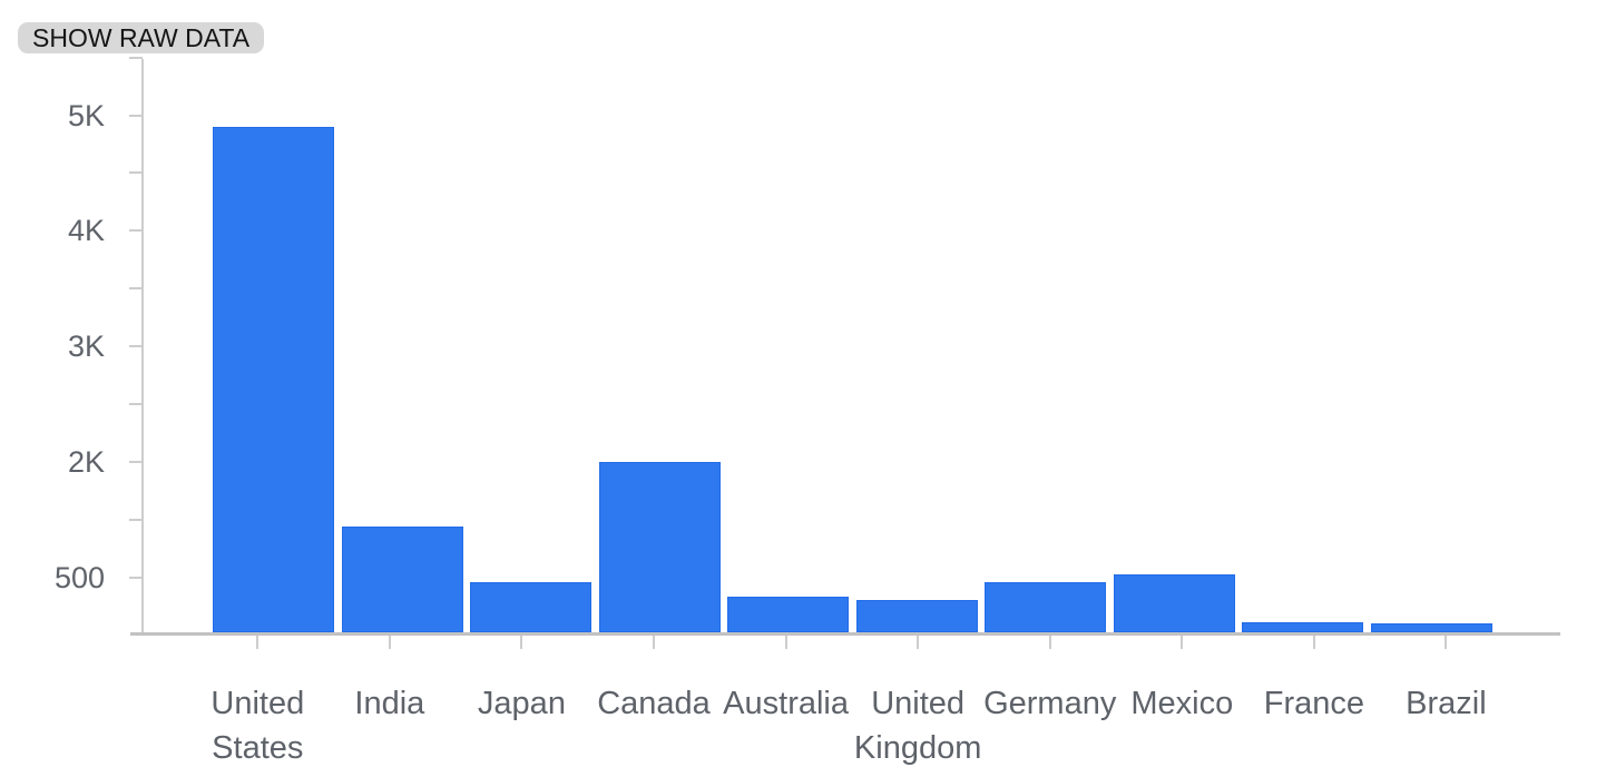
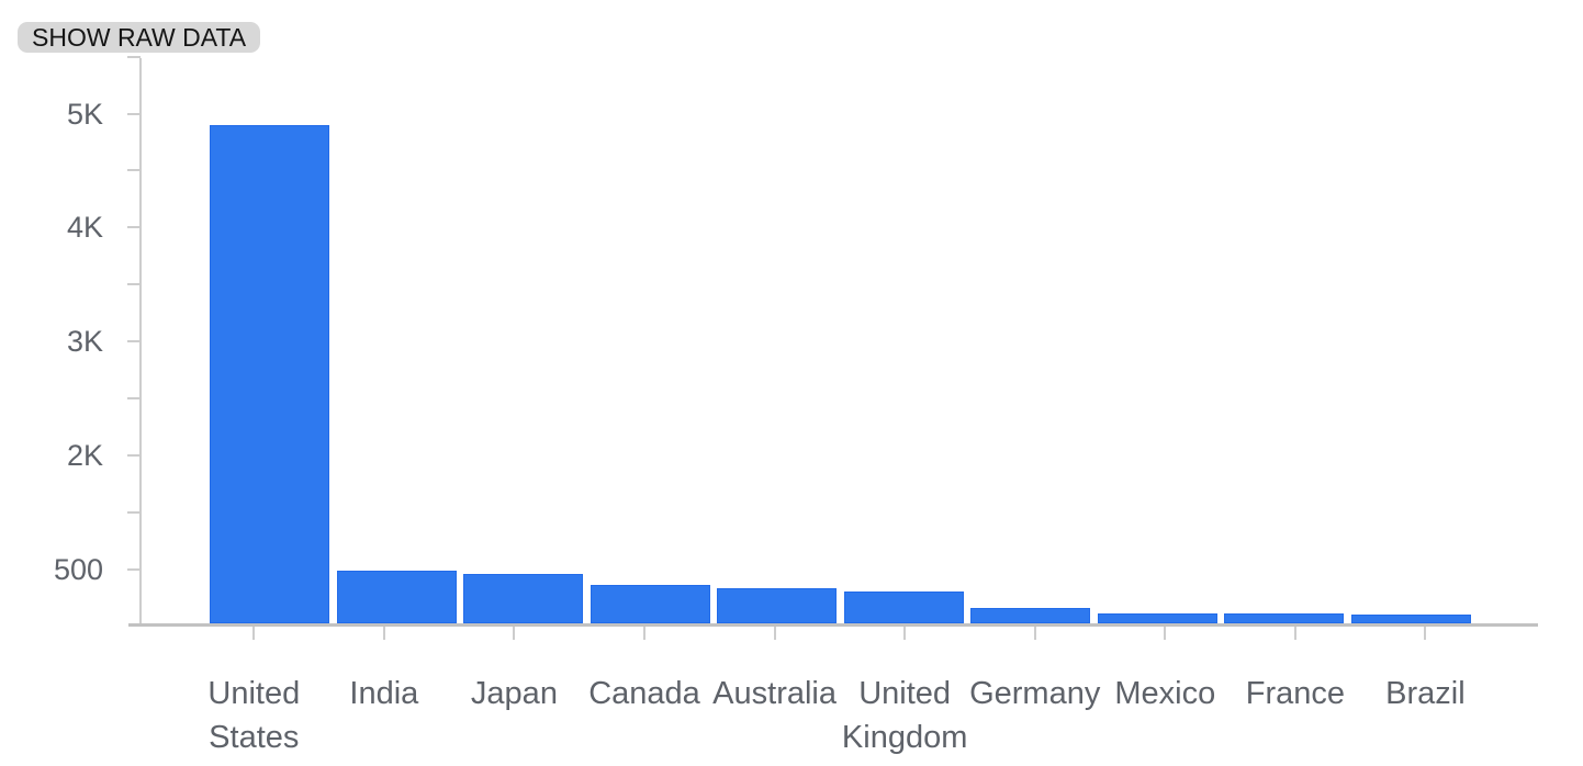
India: 1.16K -> 0.49K
Canada: 2.00K -> 0.36K
Germany: 0.46K -> 0.14K
Mexico: 0.54K -> 0.10K
